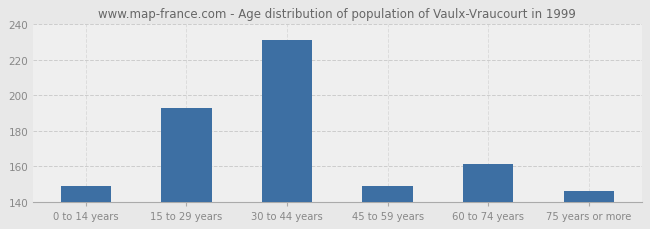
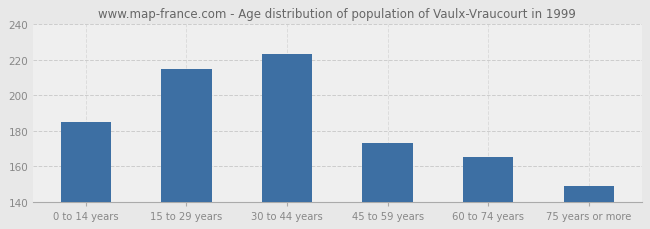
0 to 14 years: 149 -> 185
15 to 29 years: 193 -> 215
30 to 44 years: 231 -> 223
45 to 59 years: 149 -> 173
60 to 74 years: 161 -> 165
75 years or more: 146 -> 149
